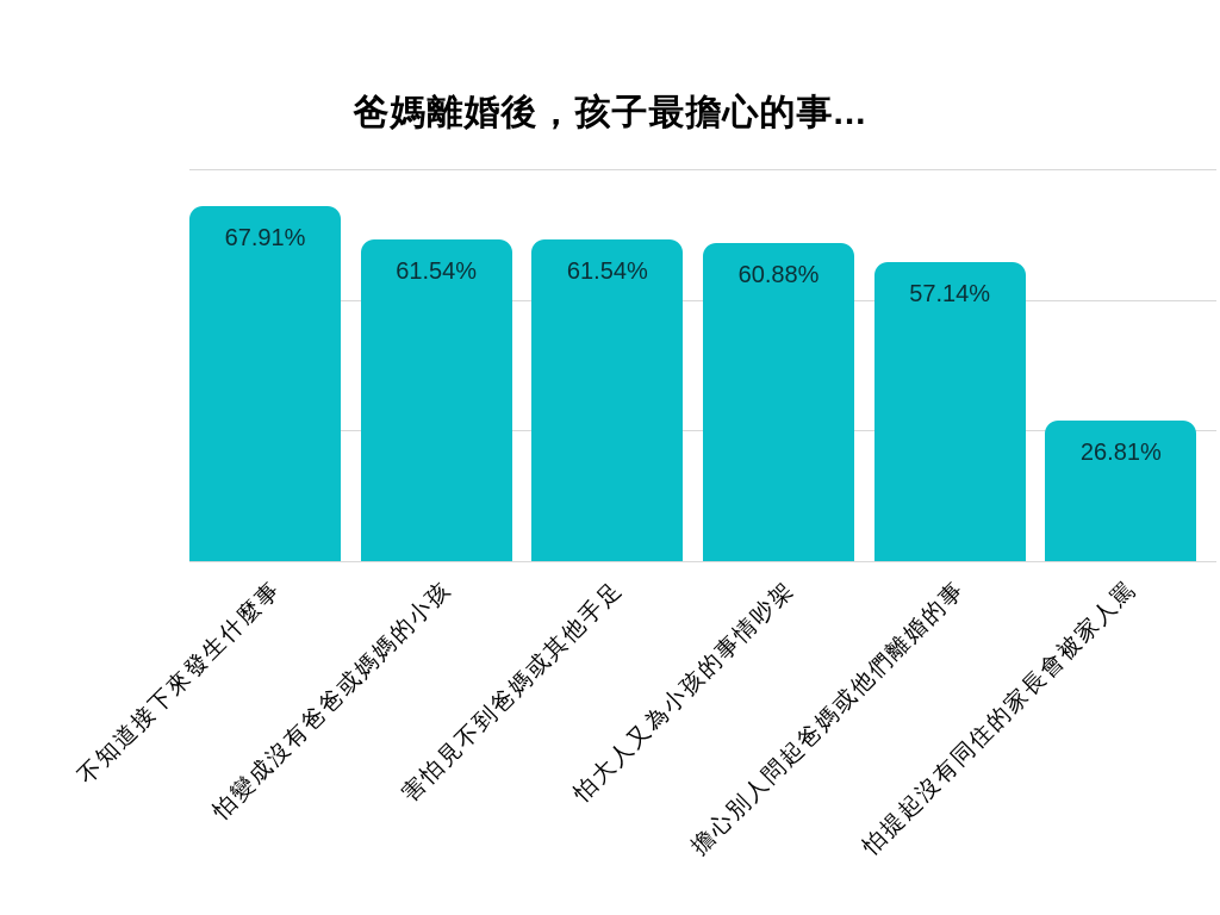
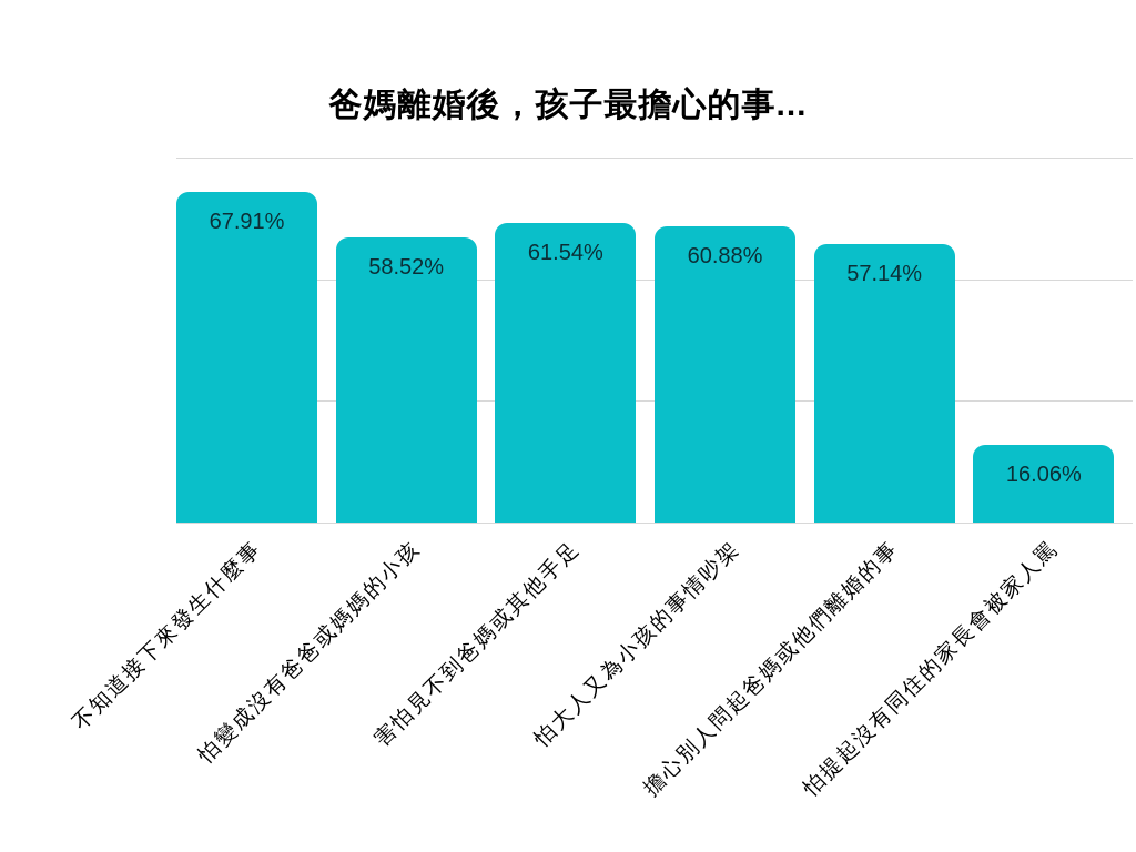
怕變成沒有爸爸或媽媽的小孩: 61.54% -> 58.52%
怕提起沒有同住的家長會被家人罵: 26.81% -> 16.06%
